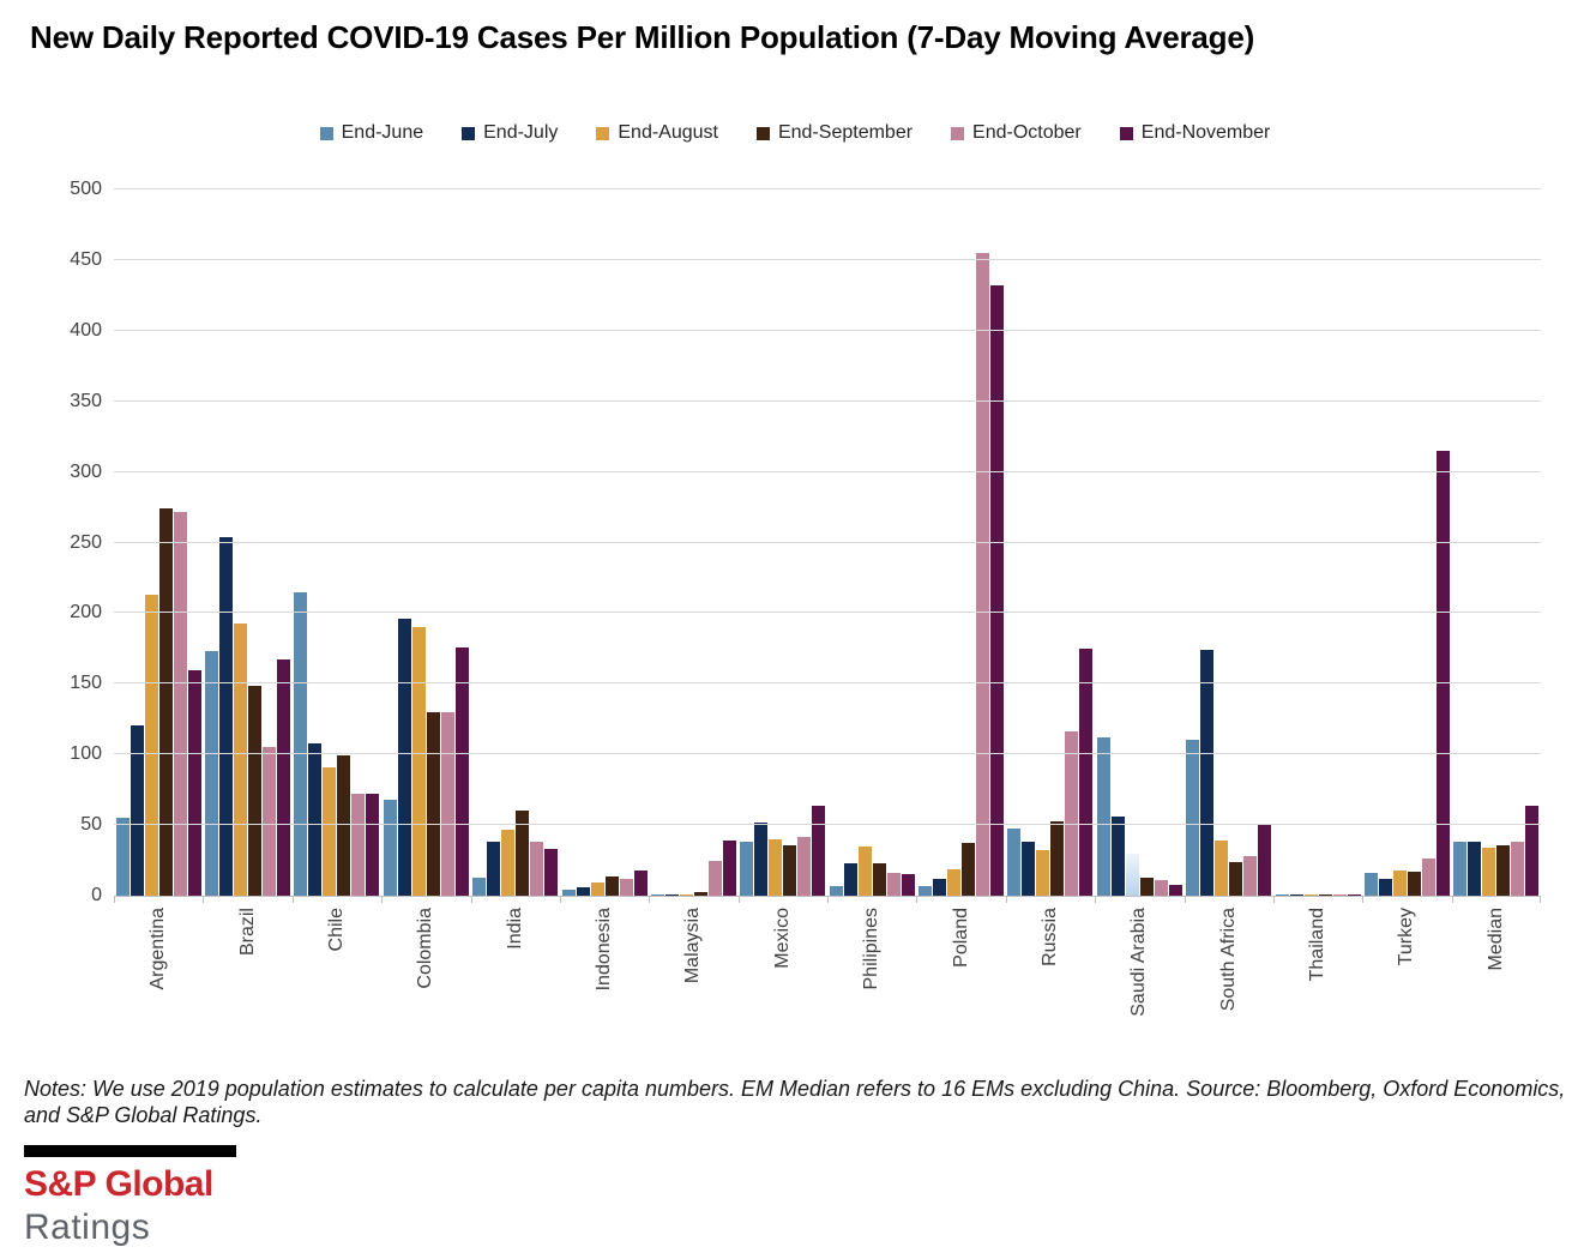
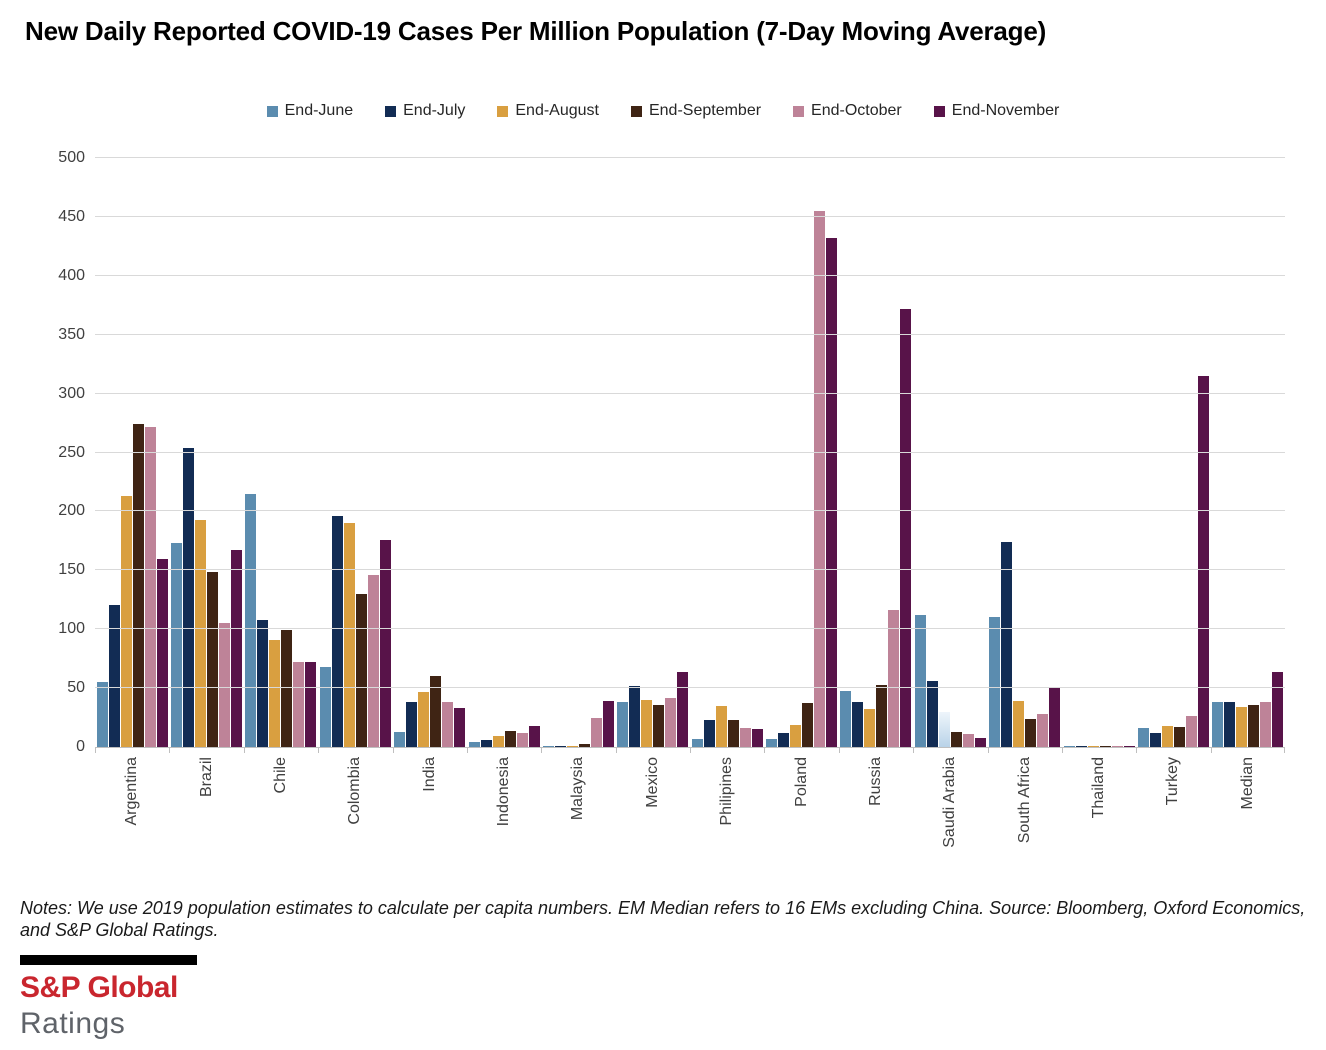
End-October/Colombia: 130 -> 146
End-November/Russia: 175 -> 372
